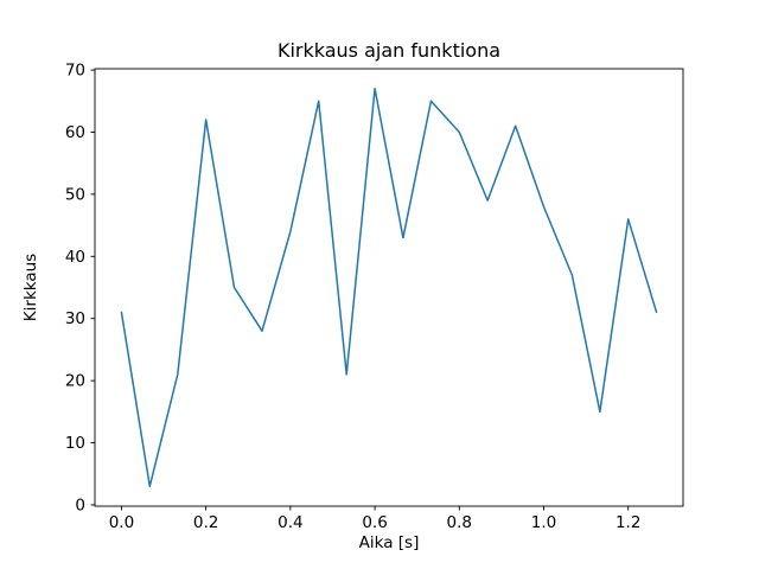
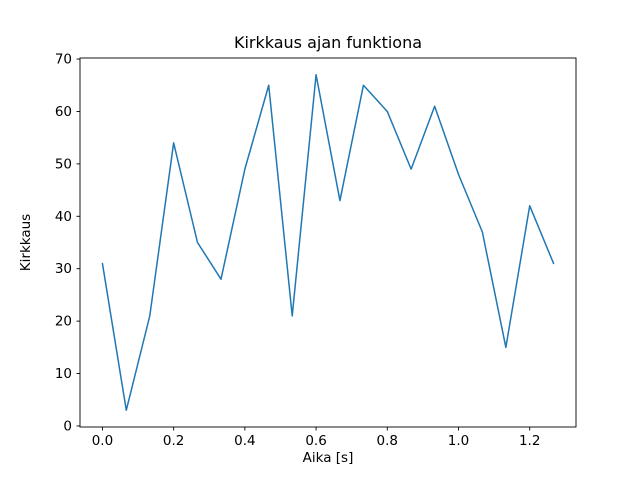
0.2: 62 -> 54
0.4: 44 -> 49
1.2: 46 -> 42
